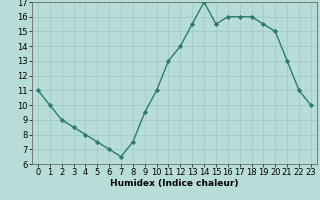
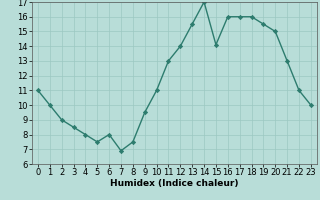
6: 7.0 -> 8.0
7: 6.5 -> 6.9
15: 15.5 -> 14.1
